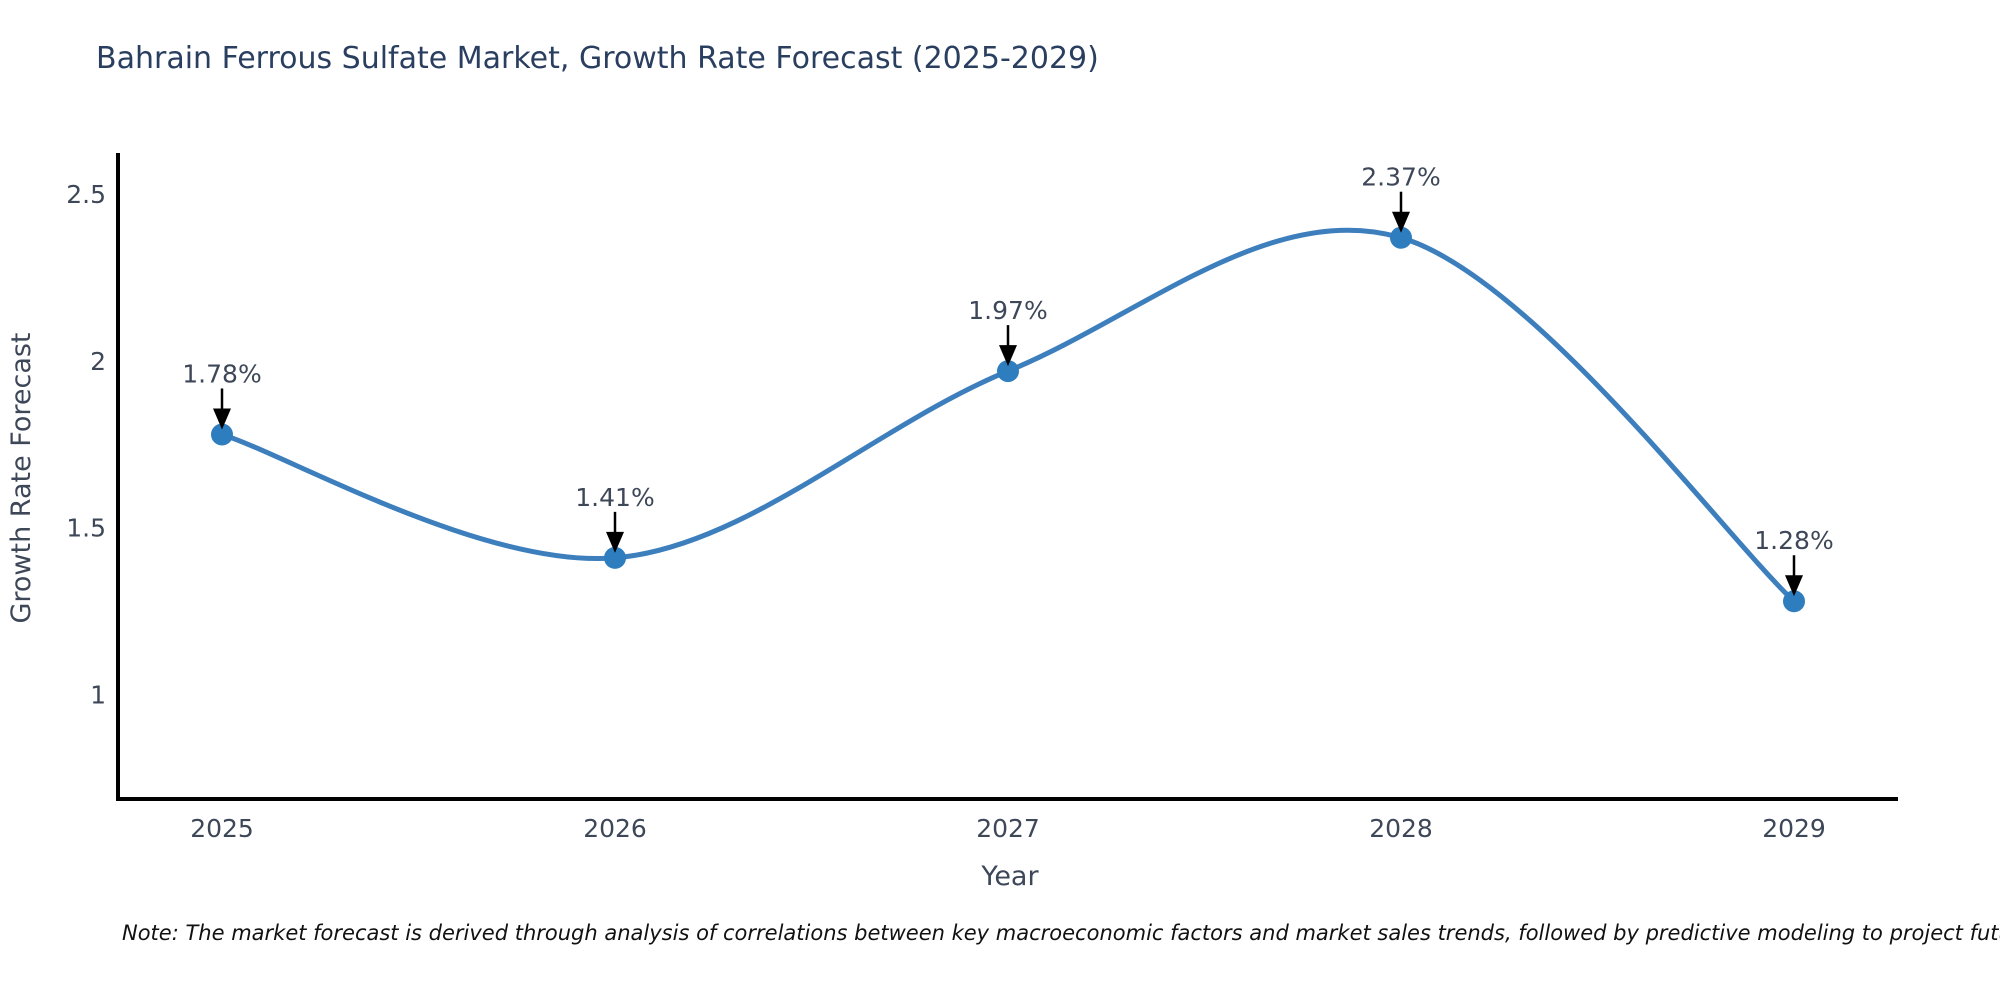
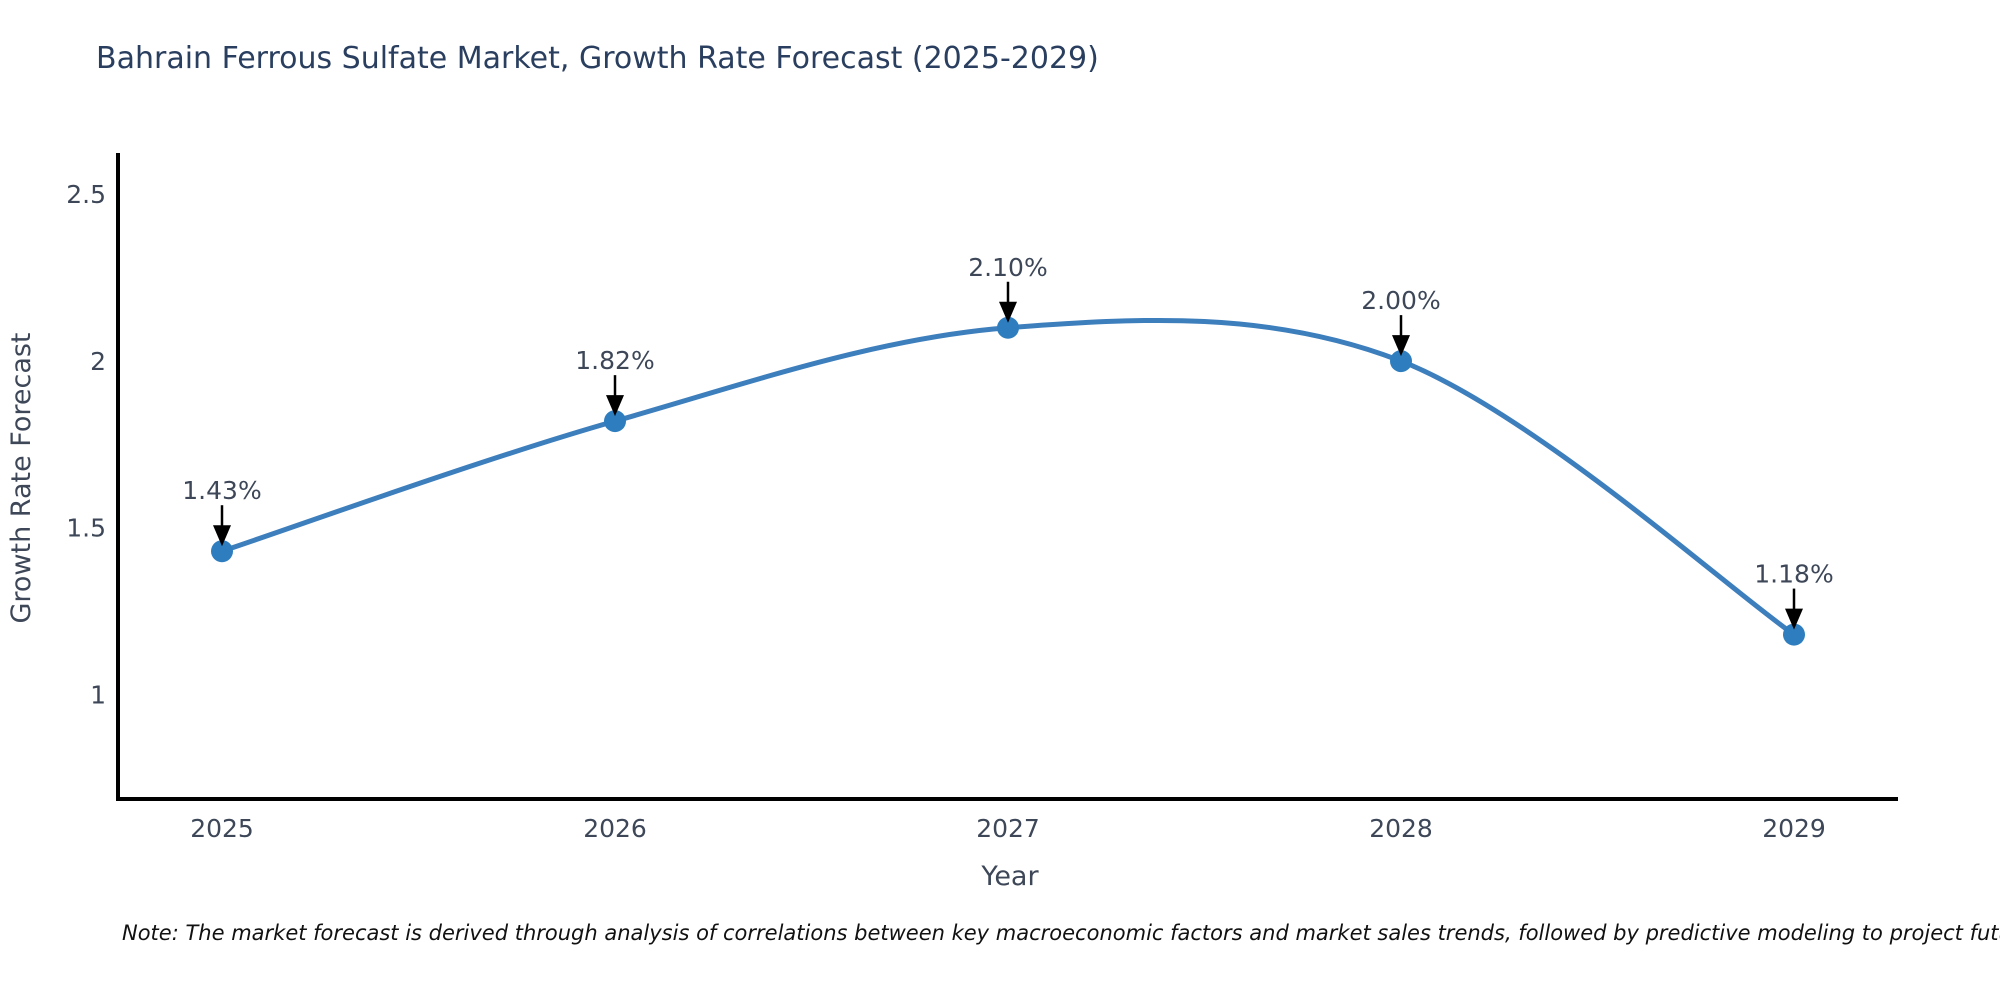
2025: 1.78% -> 1.43%
2026: 1.41% -> 1.82%
2027: 1.97% -> 2.10%
2028: 2.37% -> 2.00%
2029: 1.28% -> 1.18%
